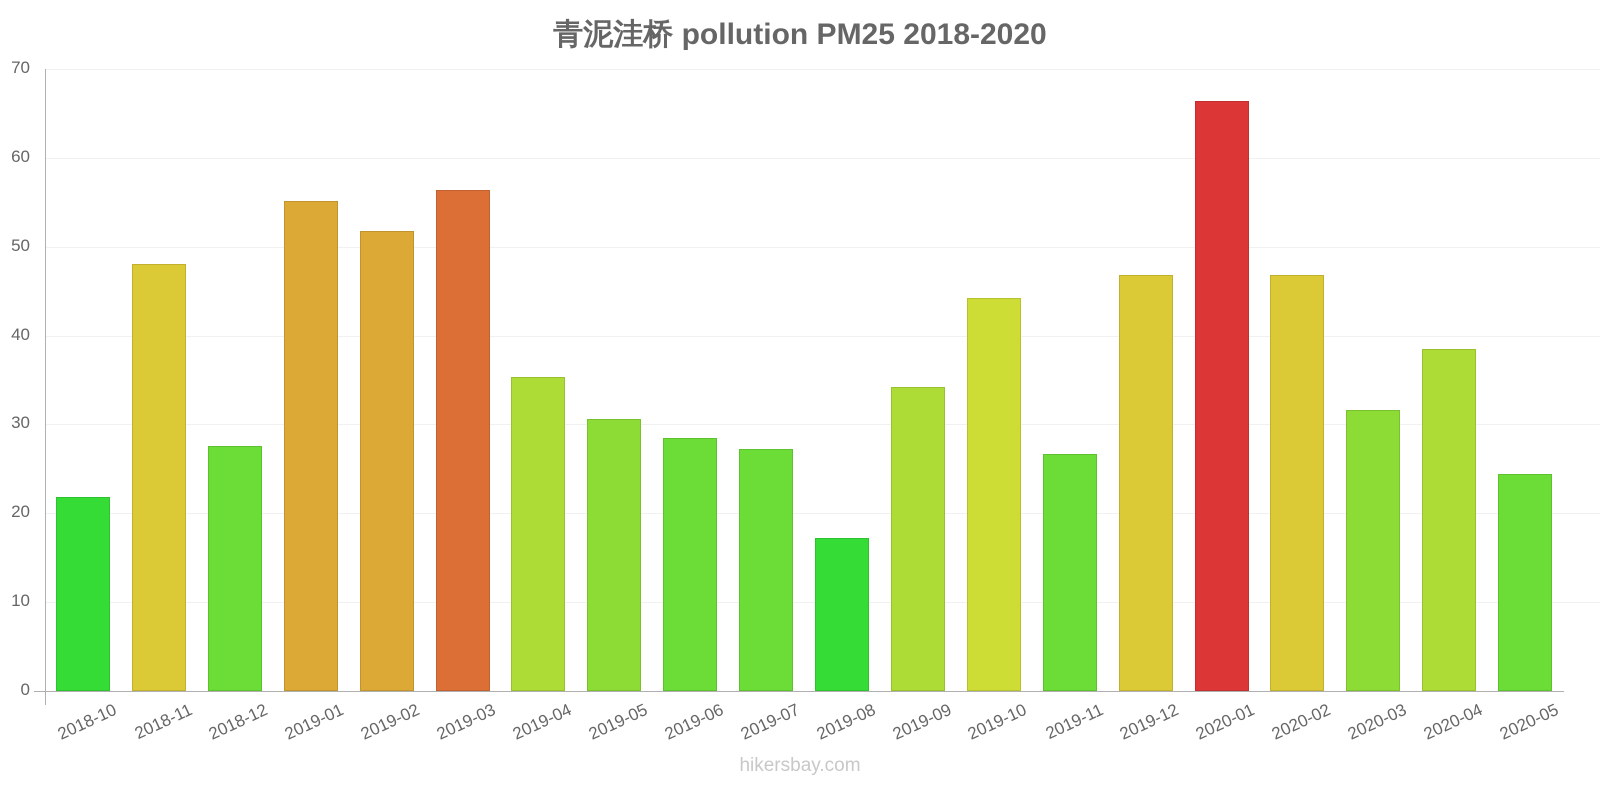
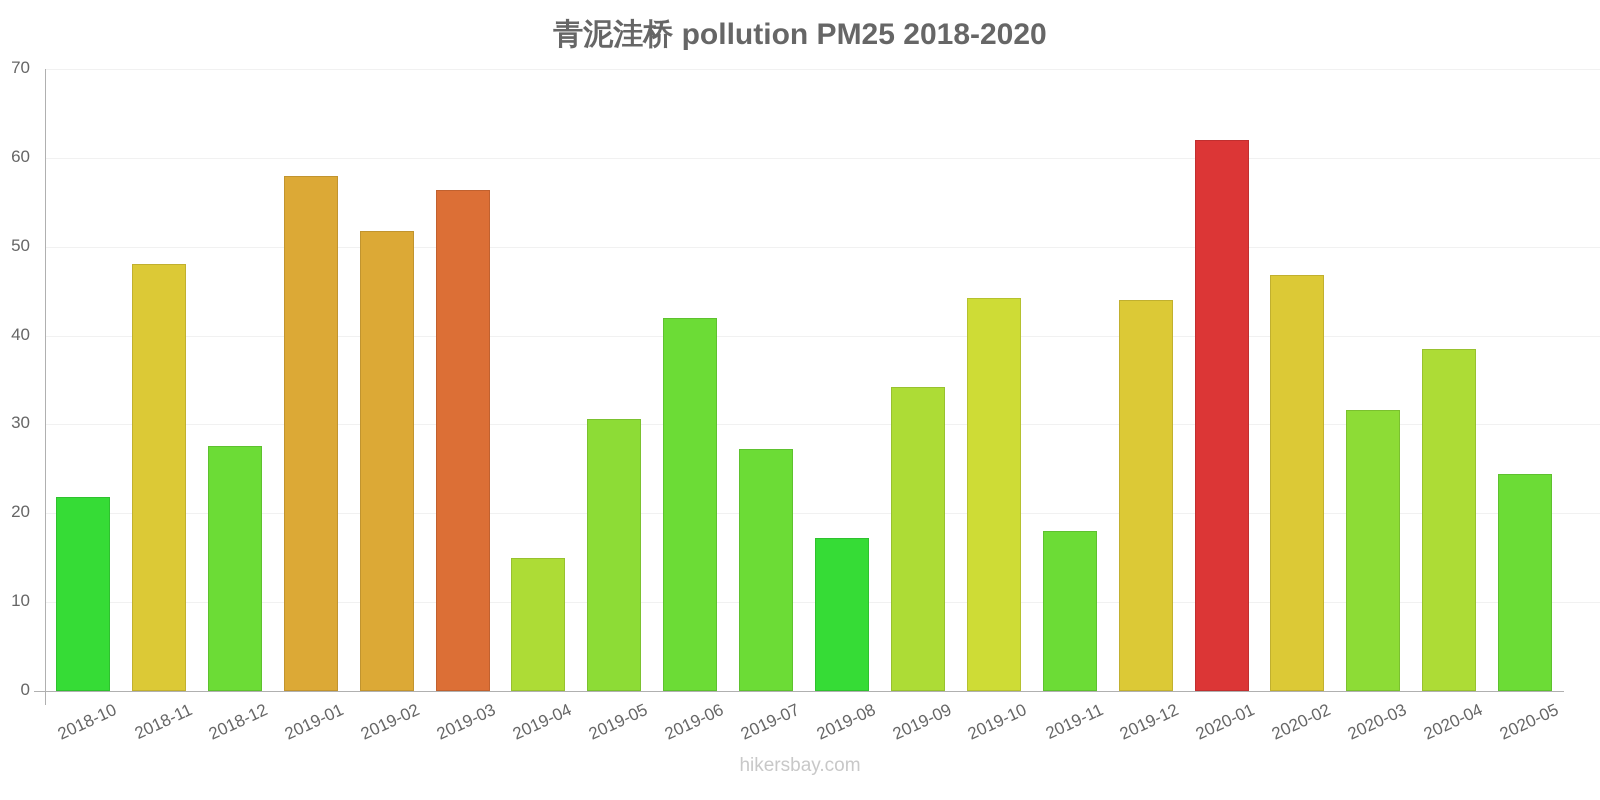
2019-01: 55 -> 58
2019-04: 35 -> 15
2019-06: 28 -> 42
2019-11: 27 -> 18
2019-12: 47 -> 44
2020-01: 66 -> 62
